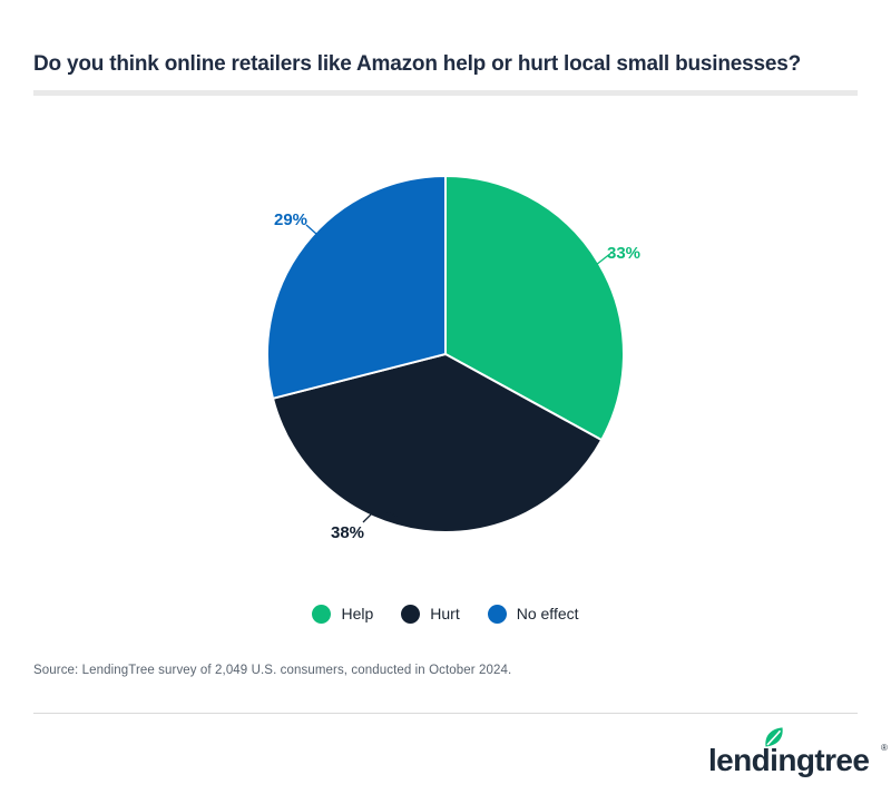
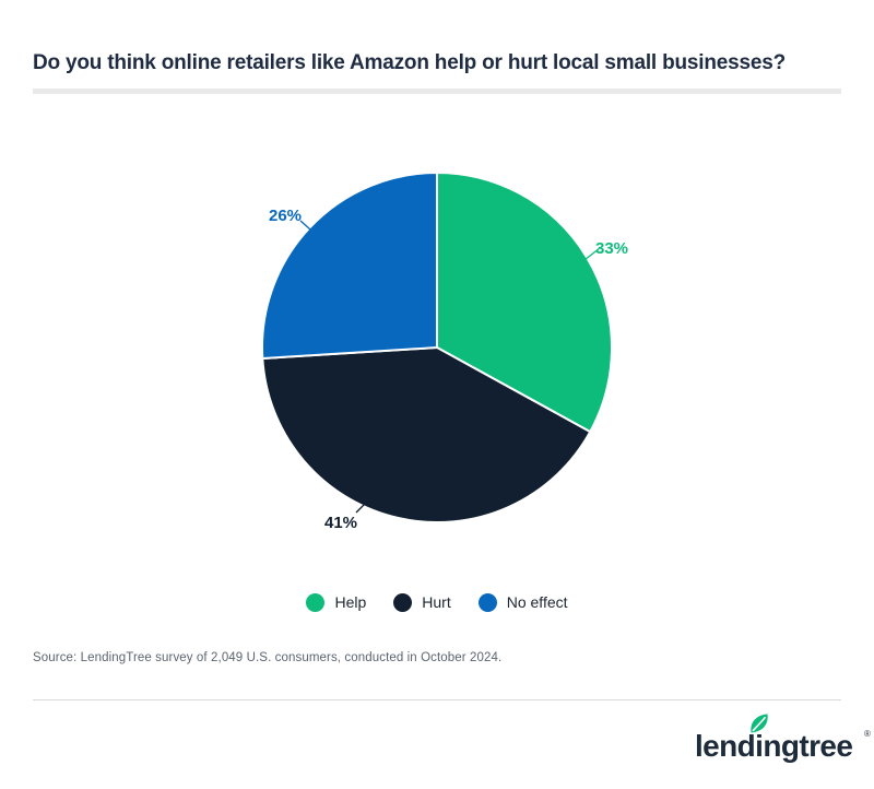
Hurt: 38% -> 41%
No effect: 29% -> 26%
